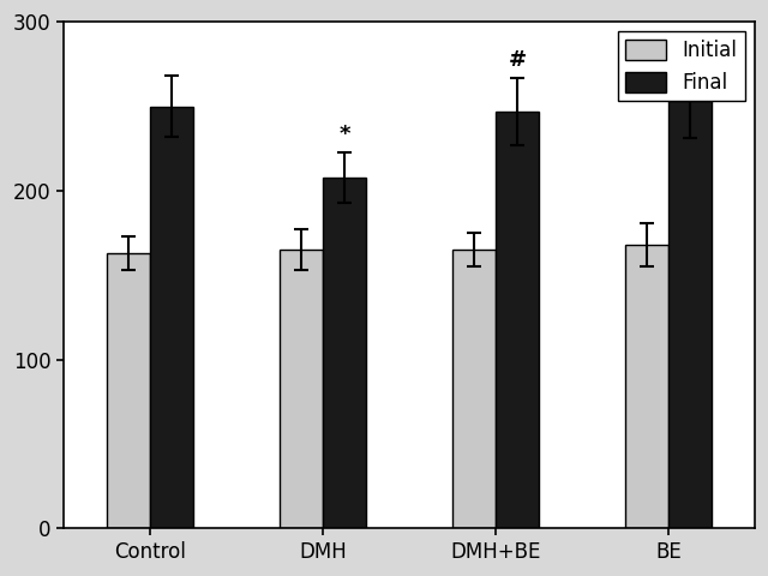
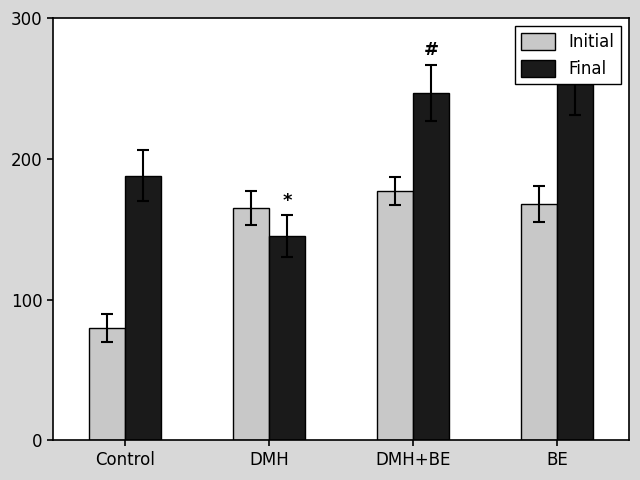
Initial/Control: 163 -> 80
Final/Control: 250 -> 188
Final/DMH: 208 -> 145
Initial/DMH+BE: 165 -> 177
